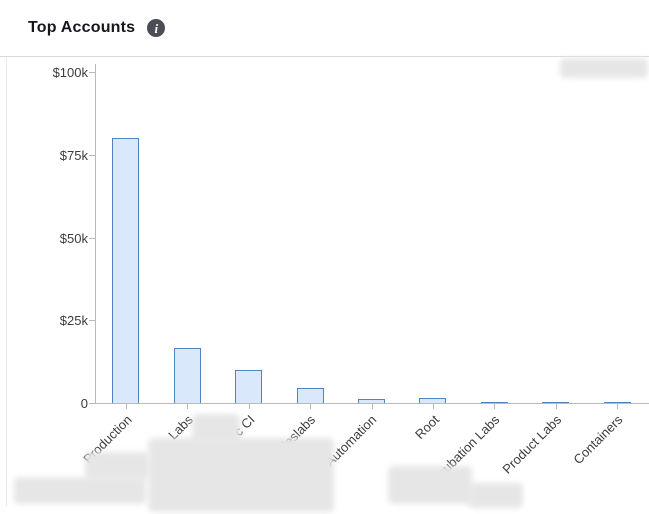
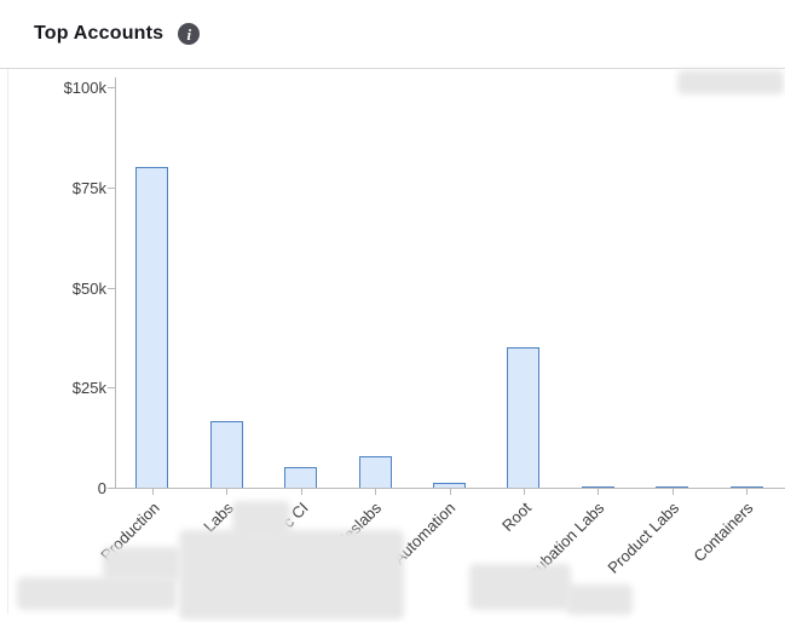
c CI: $10k -> $5k
-saleslabs: $4k -> $8k
Root: $1k -> $35k
